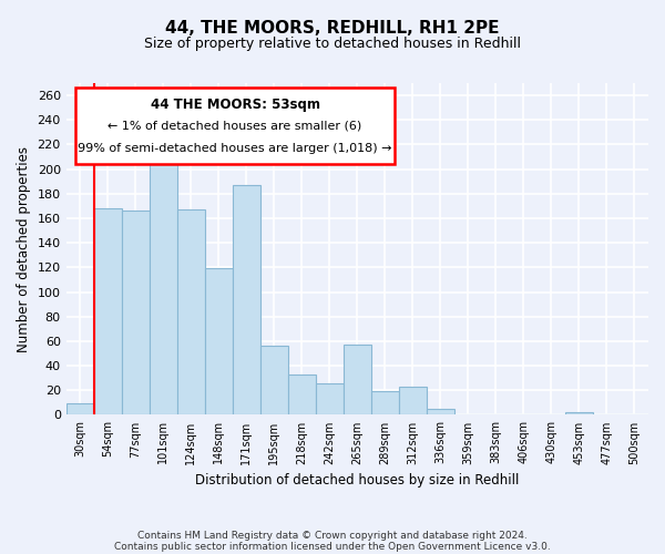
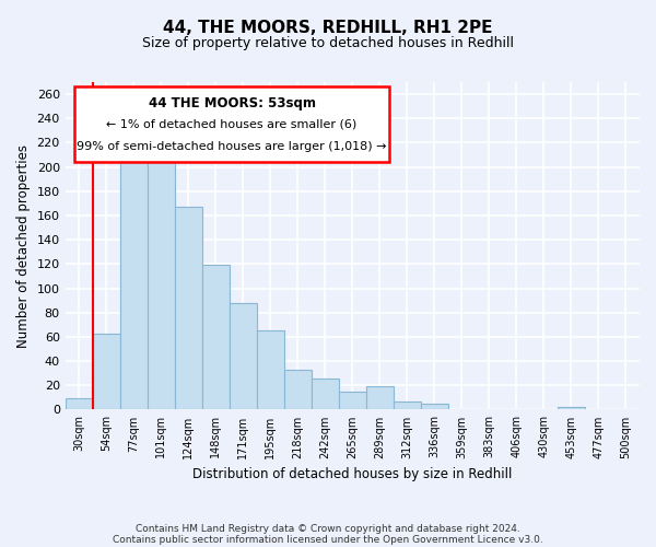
54sqm: 168 -> 63
77sqm: 166 -> 205
171sqm: 187 -> 88
195sqm: 56 -> 65
265sqm: 57 -> 15
312sqm: 23 -> 7
